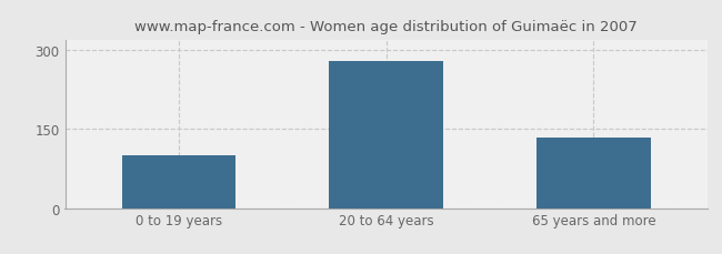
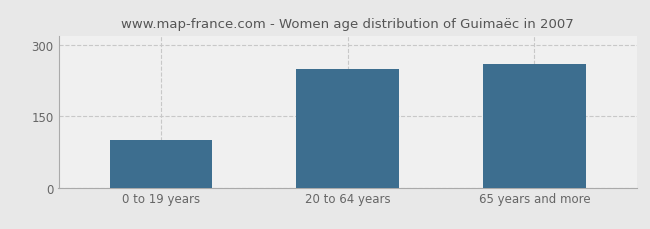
20 to 64 years: 280 -> 250
65 years and more: 135 -> 260
